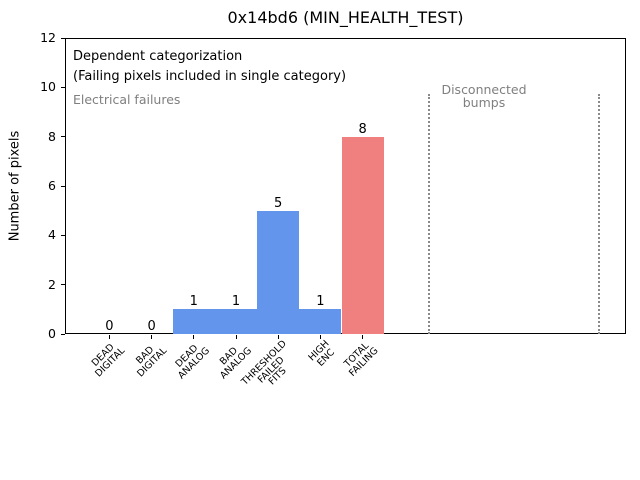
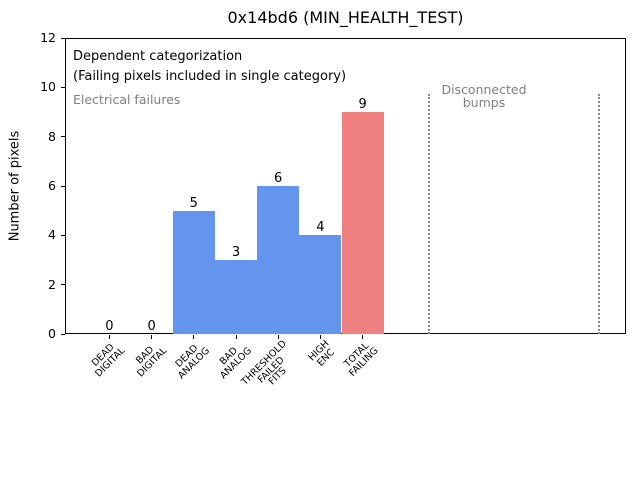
DEAD ANALOG: 1 -> 5
BAD ANALOG: 1 -> 3
THRESHOLD FAILED FITS: 5 -> 6
HIGH ENC: 1 -> 4
TOTAL FAILING: 8 -> 9
